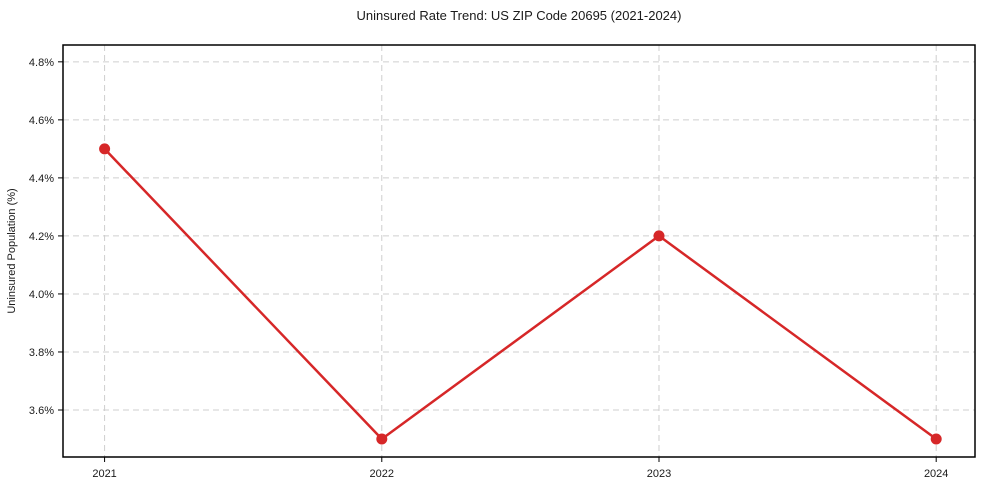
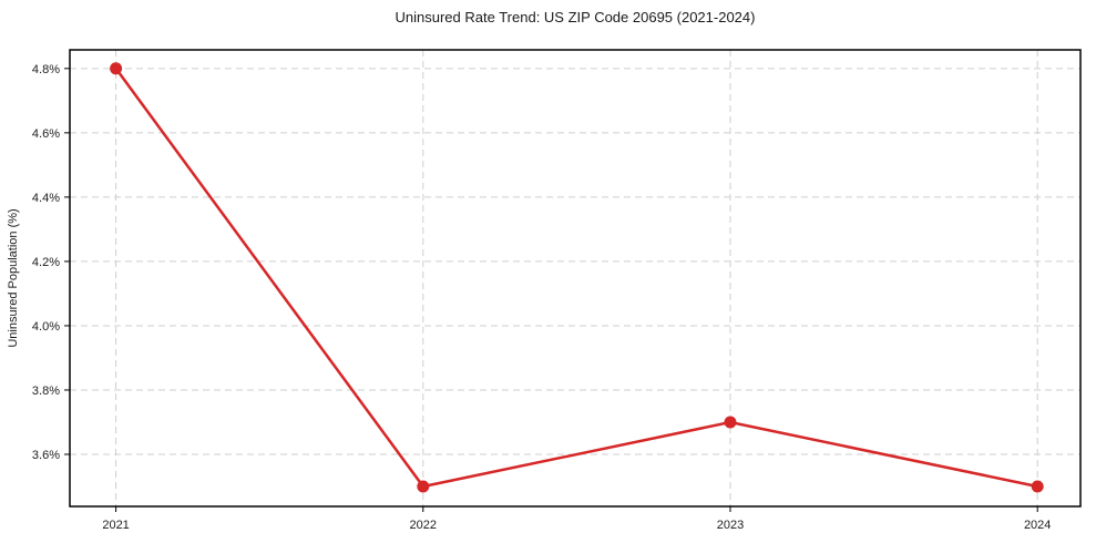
2021: 4.5% -> 4.8%
2023: 4.2% -> 3.7%
